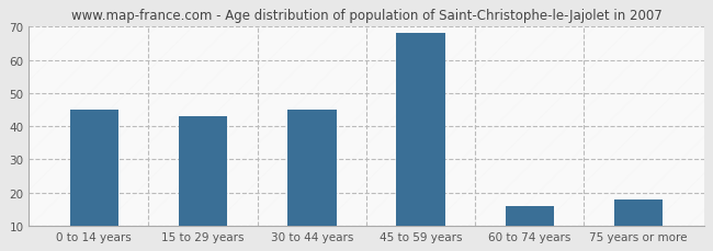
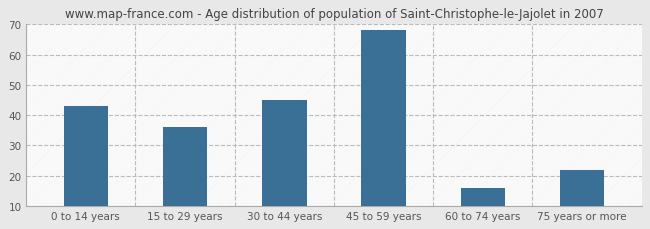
0 to 14 years: 45 -> 43
15 to 29 years: 43 -> 36
75 years or more: 18 -> 22
